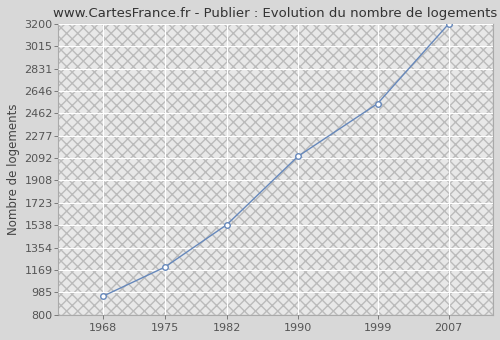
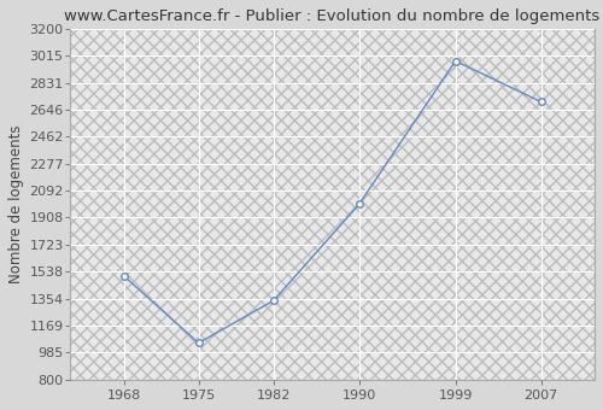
1968: 950 -> 1510
1975: 1190 -> 1050
1982: 1540 -> 1340
1990: 2110 -> 2000
1999: 2540 -> 2980
2007: 3200 -> 2700
